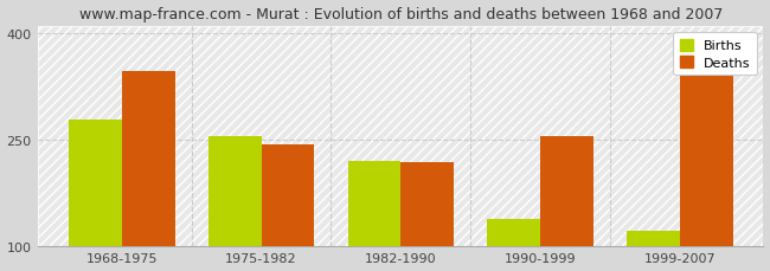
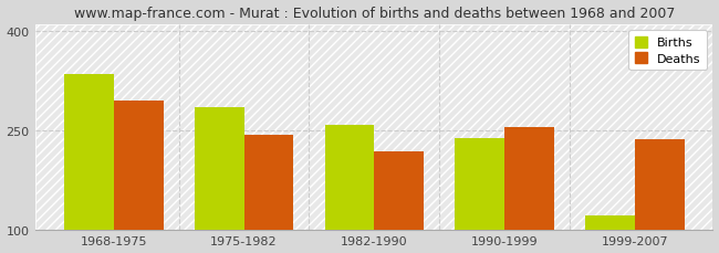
Births/1968-1975: 278 -> 335
Deaths/1968-1975: 346 -> 295
Births/1975-1982: 254 -> 285
Births/1982-1990: 220 -> 257
Births/1990-1999: 138 -> 238
Deaths/1999-2007: 344 -> 237
